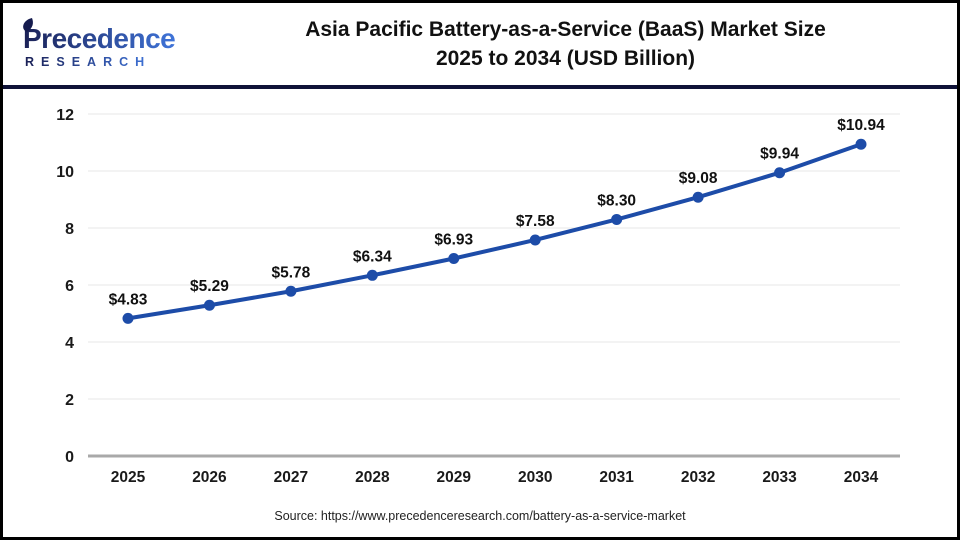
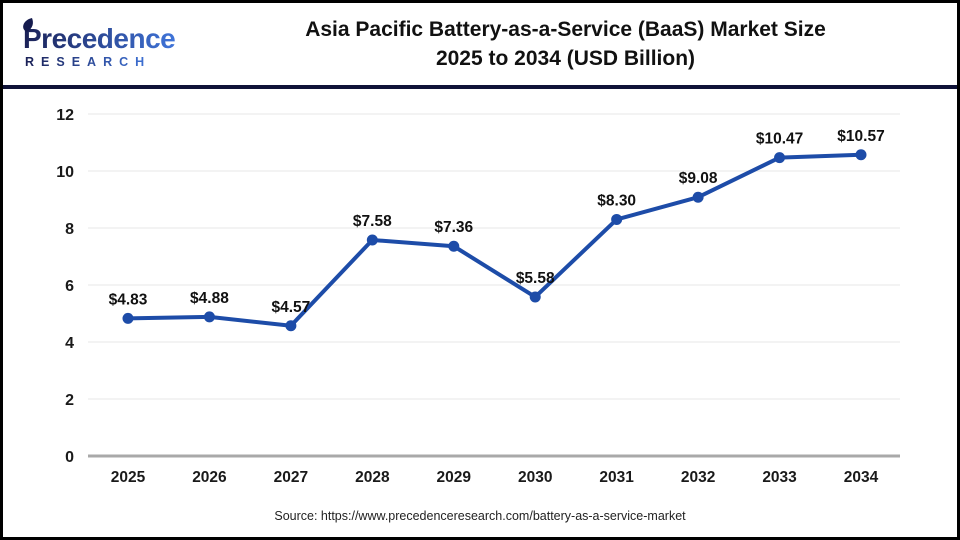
2026: $5.29 -> $4.88
2027: $5.78 -> $4.57
2028: $6.34 -> $7.58
2029: $6.93 -> $7.36
2030: $7.58 -> $5.58
2033: $9.94 -> $10.47
2034: $10.94 -> $10.57
